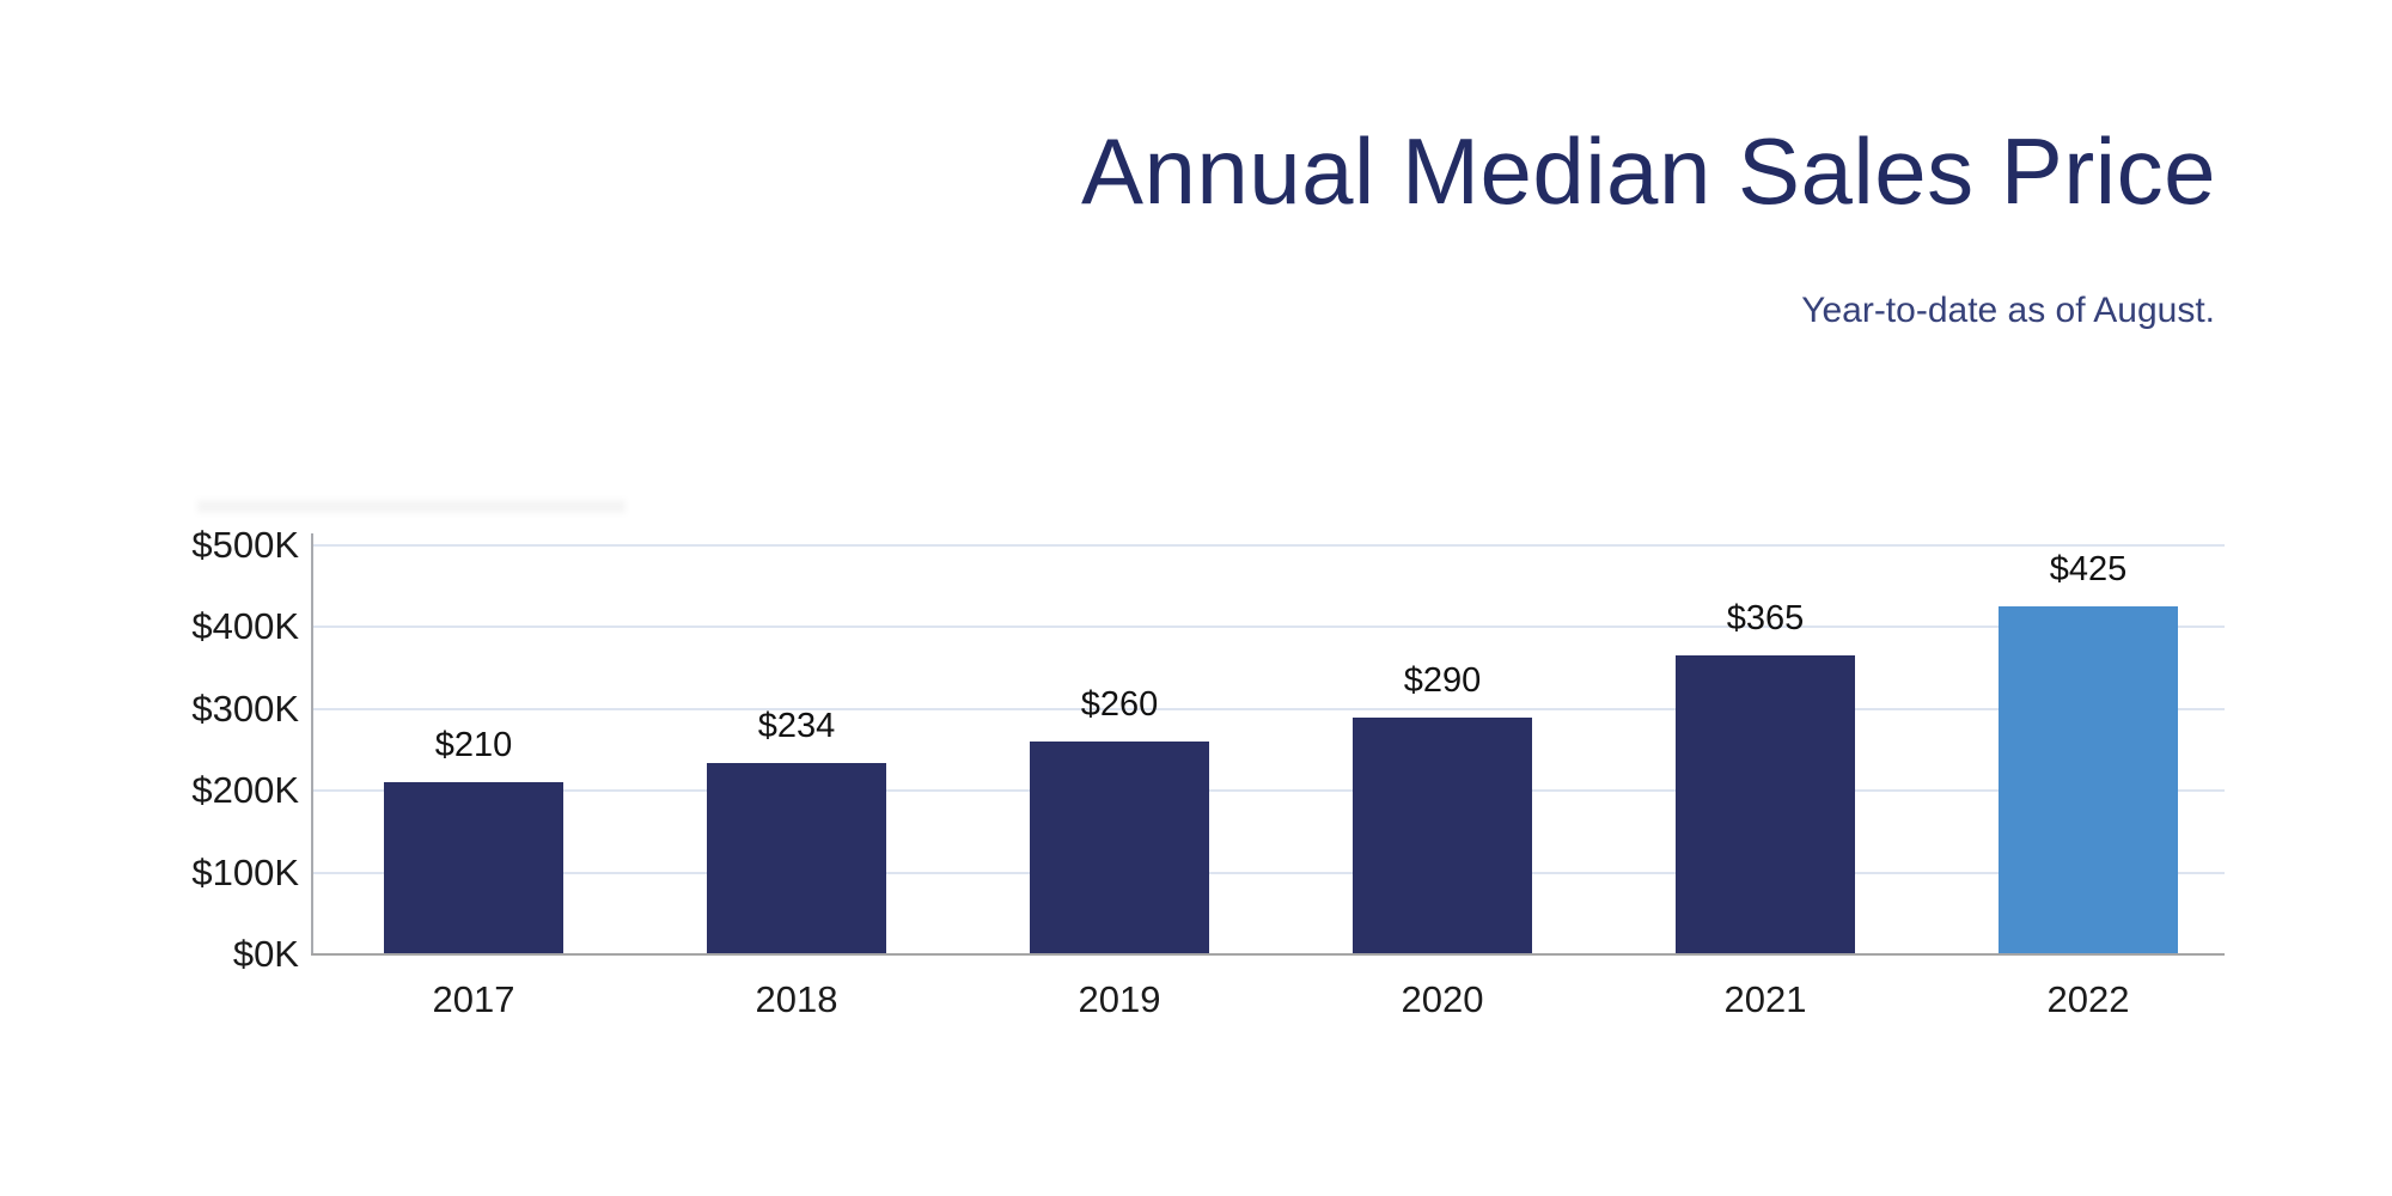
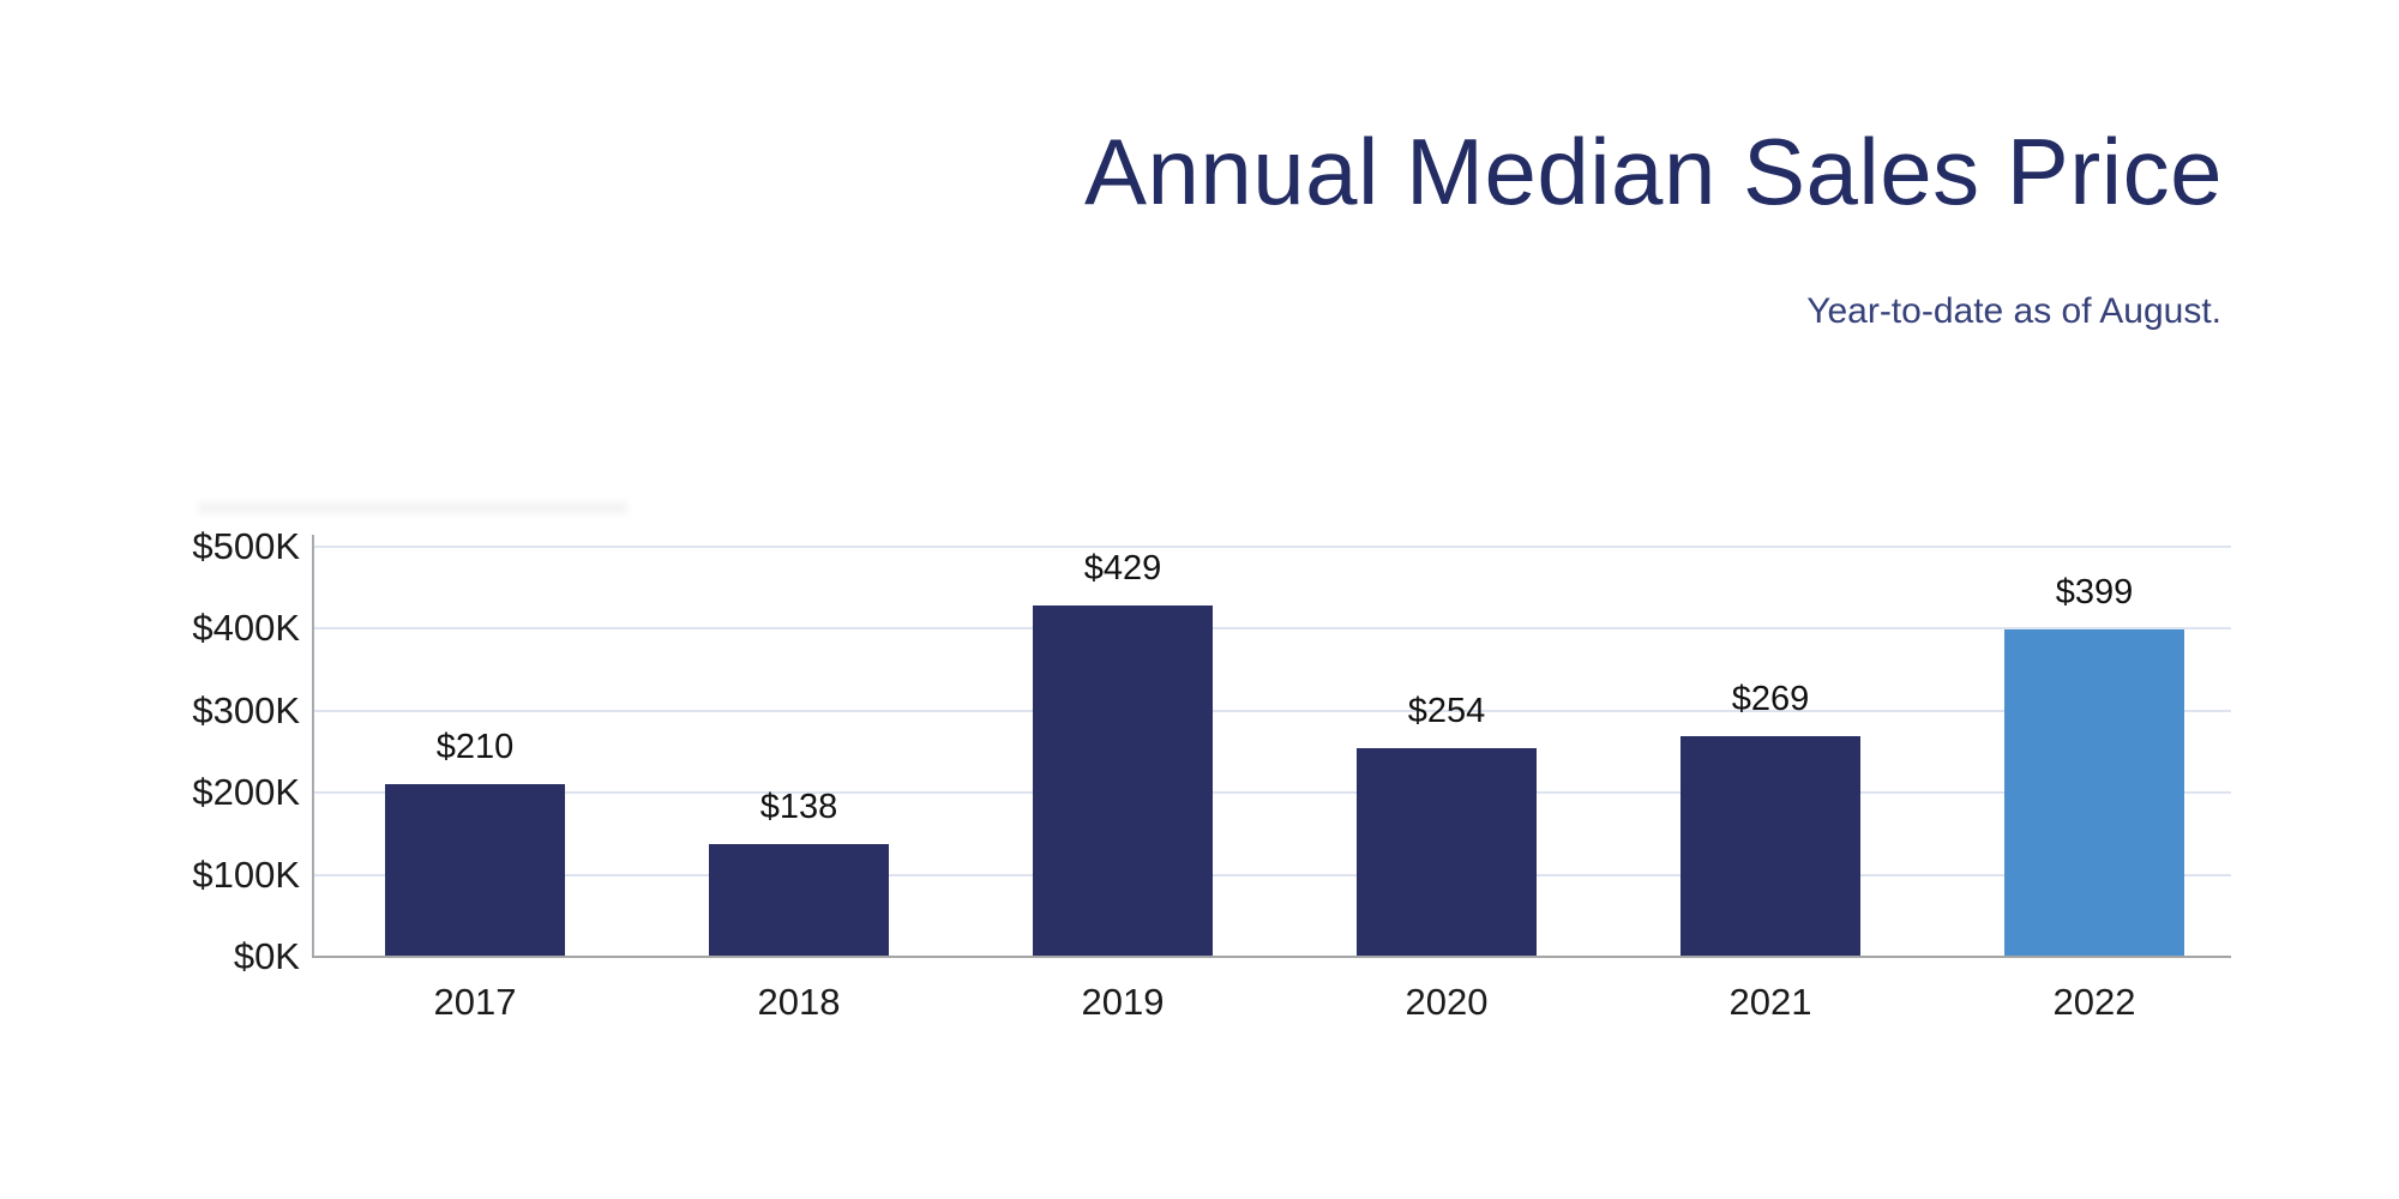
2018: $234 -> $138
2019: $260 -> $429
2020: $290 -> $254
2021: $365 -> $269
2022: $425 -> $399
